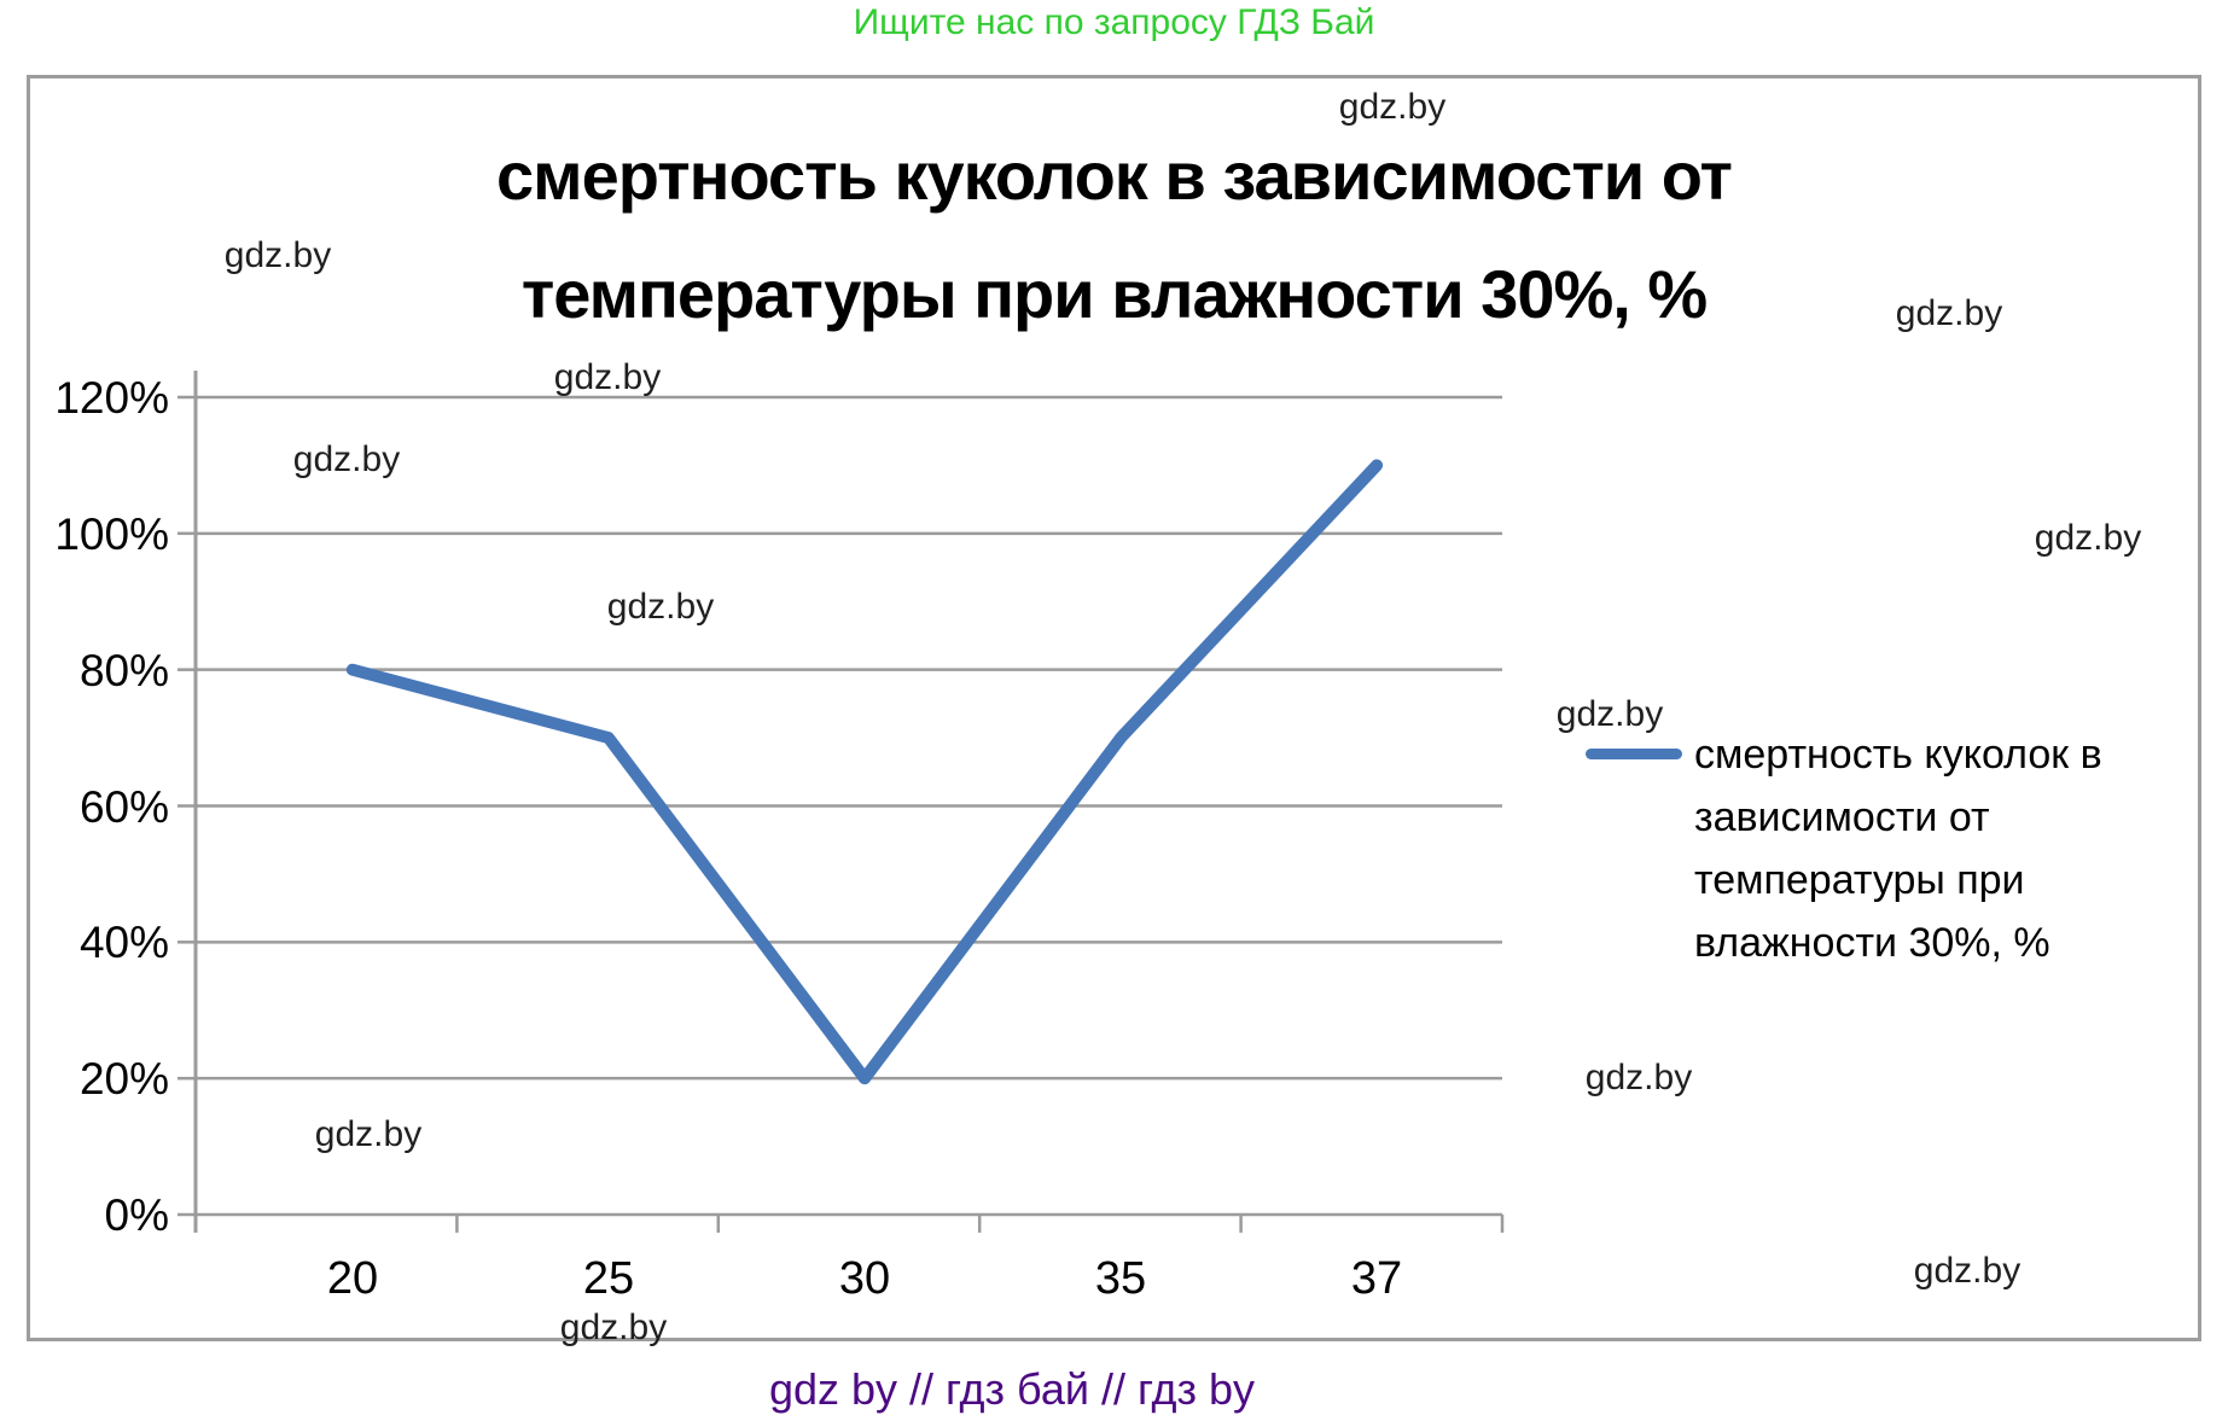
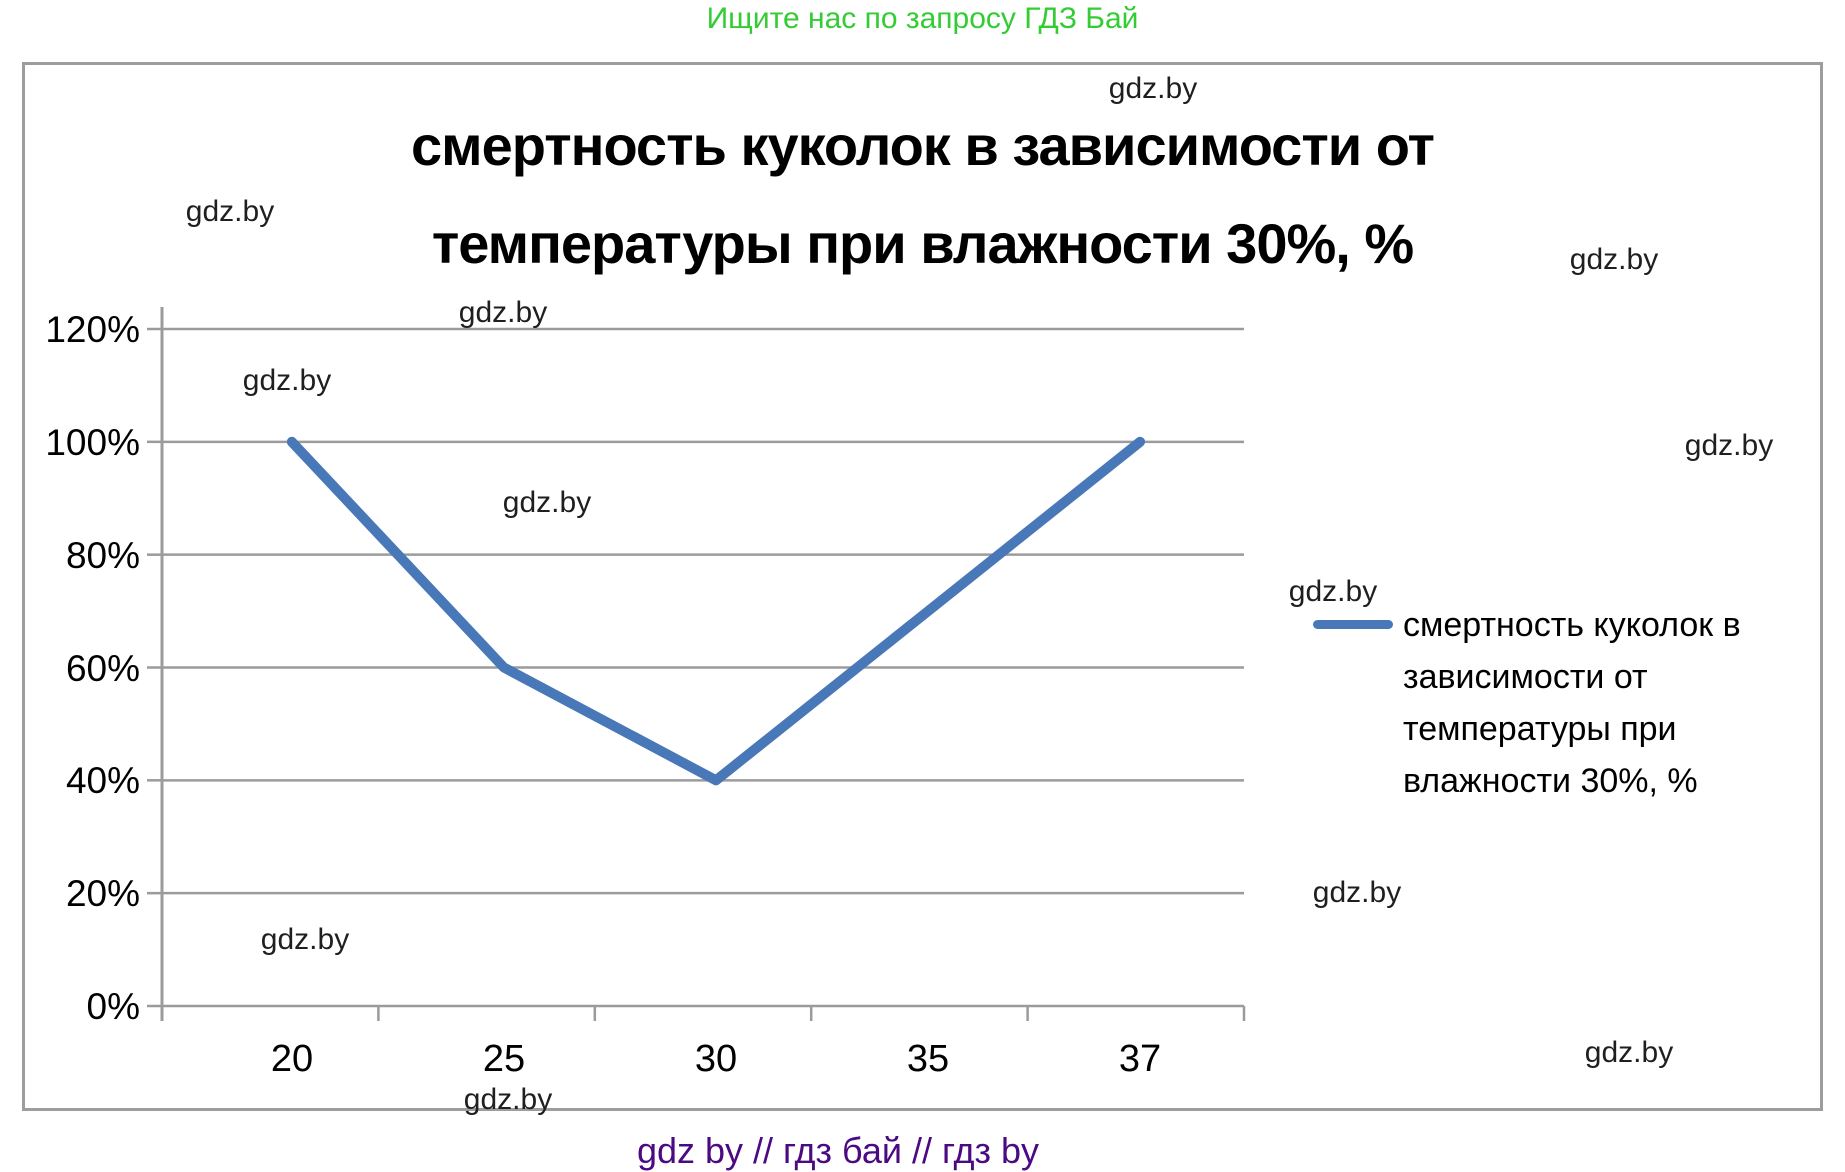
20: 80% -> 100%
25: 70% -> 60%
30: 20% -> 40%
37: 110% -> 100%
